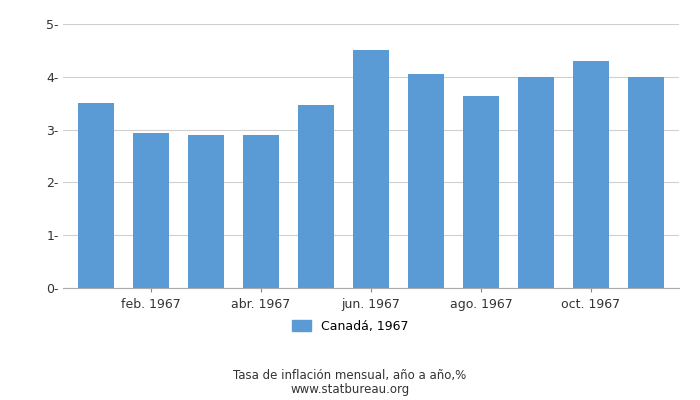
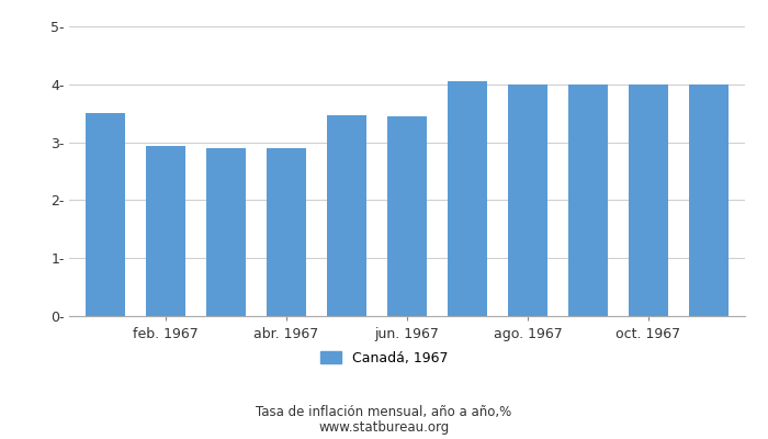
jun. 1967: 4.50- -> 3.45-
ago. 1967: 3.64- -> 4.00-
oct. 1967: 4.30- -> 4.00-
